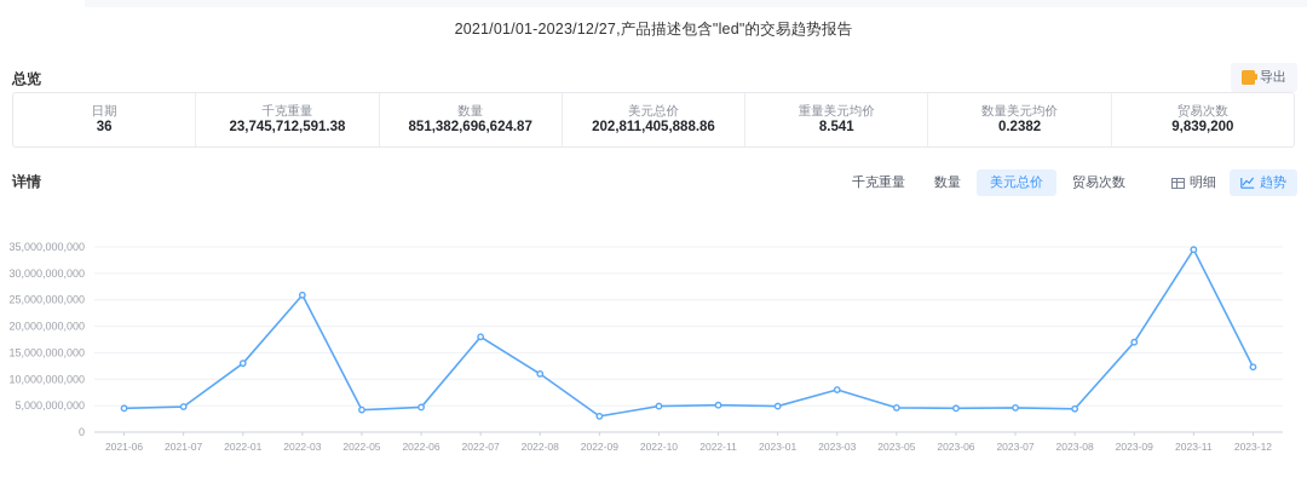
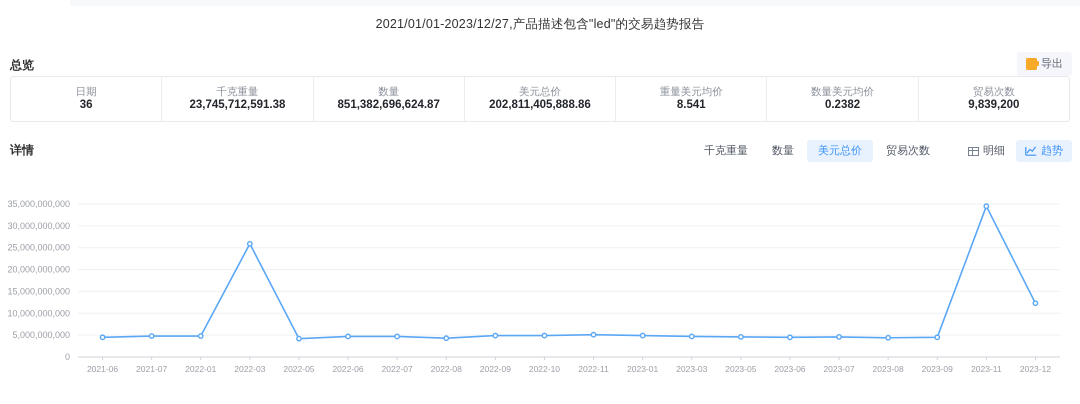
2022-01: 13000000000 -> 5000000000
2022-07: 18000000000 -> 5000000000
2022-08: 11000000000 -> 4000000000
2022-09: 3000000000 -> 5000000000
2023-03: 8000000000 -> 5000000000
2023-09: 17000000000 -> 4000000000
